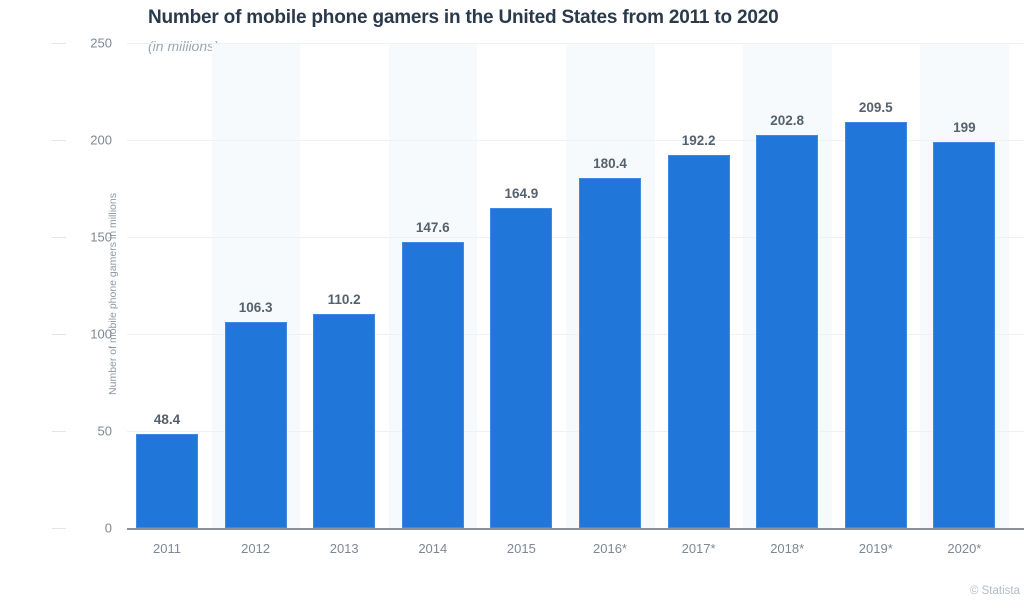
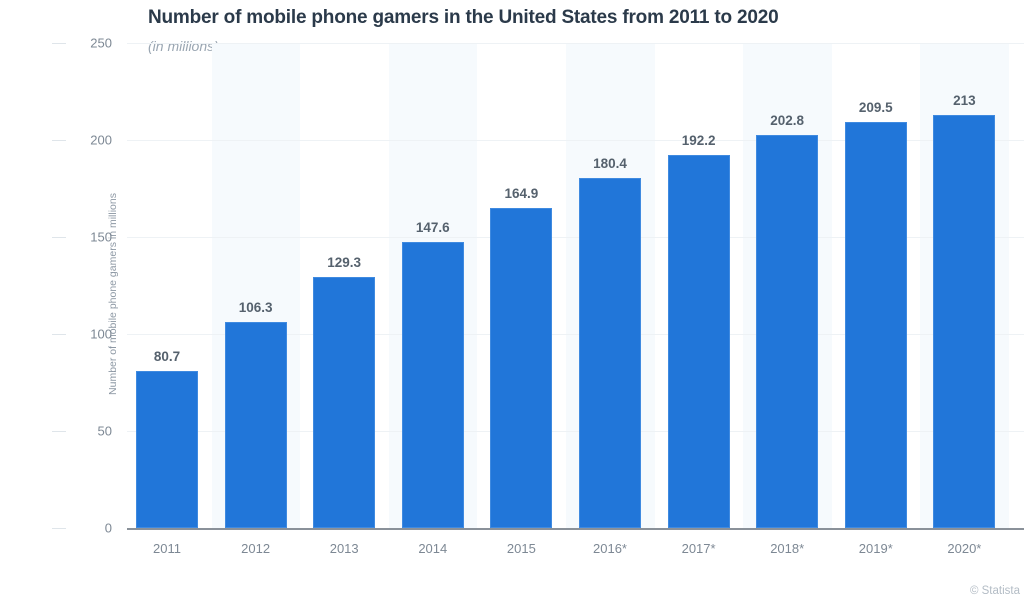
2011: 48.4 -> 80.7
2013: 110.2 -> 129.3
2020*: 199 -> 213
